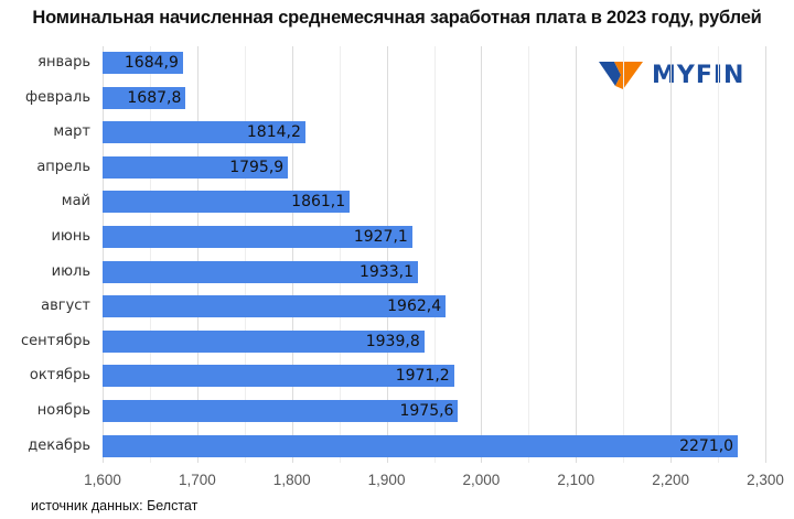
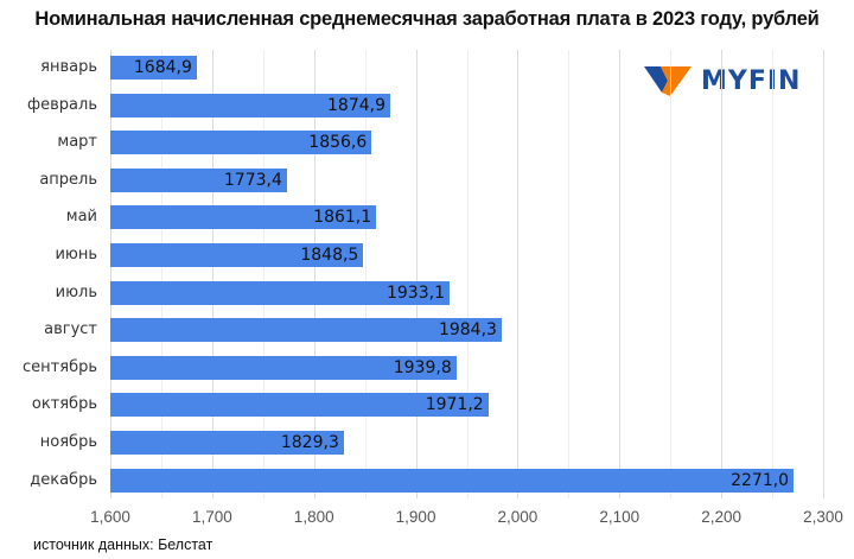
февраль: 1687,8 -> 1874,9
март: 1814,2 -> 1856,6
апрель: 1795,9 -> 1773,4
июнь: 1927,1 -> 1848,5
август: 1962,4 -> 1984,3
ноябрь: 1975,6 -> 1829,3
